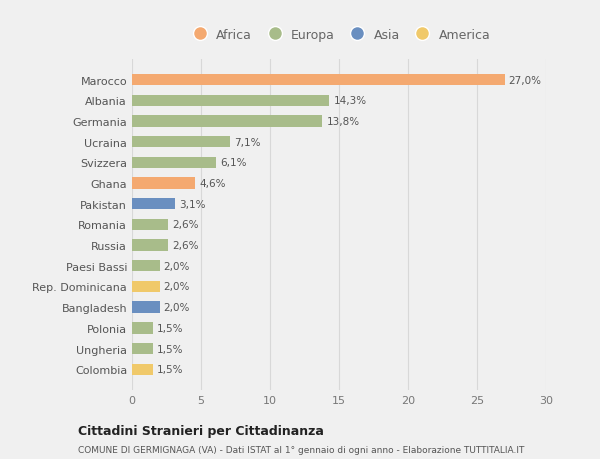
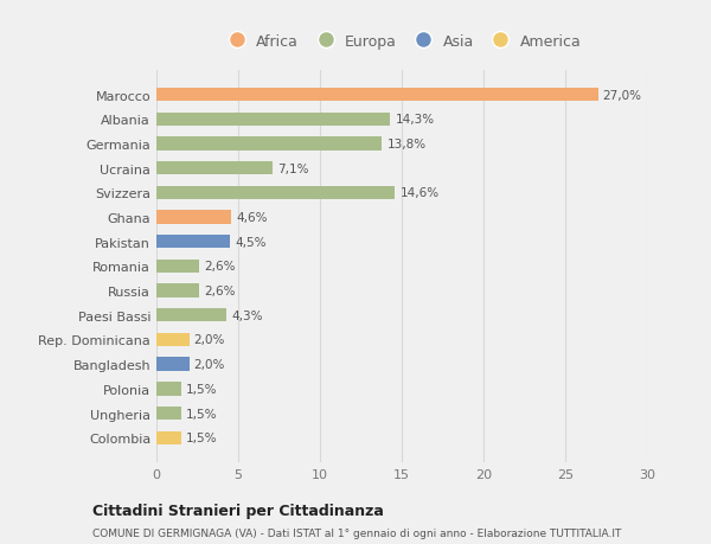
Svizzera: 6,1% -> 14,6%
Pakistan: 3,1% -> 4,5%
Paesi Bassi: 2,0% -> 4,3%
